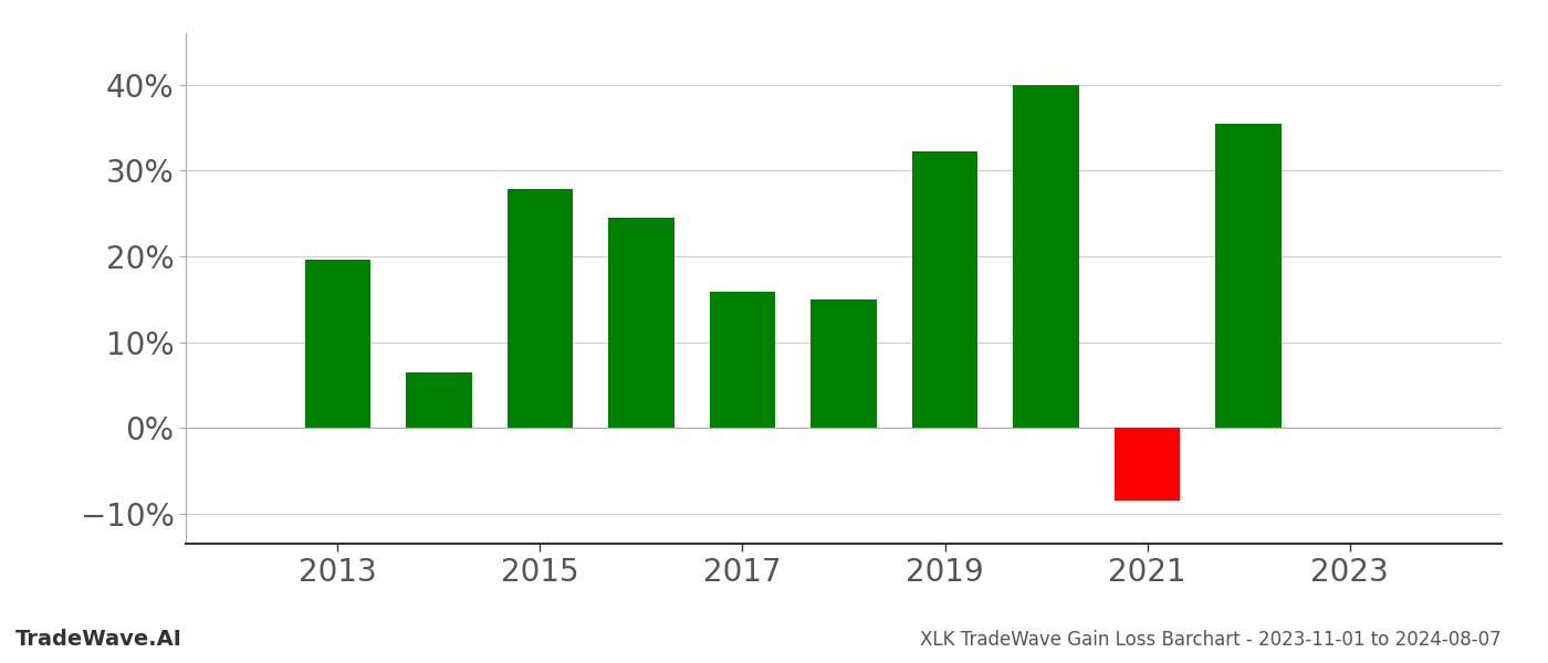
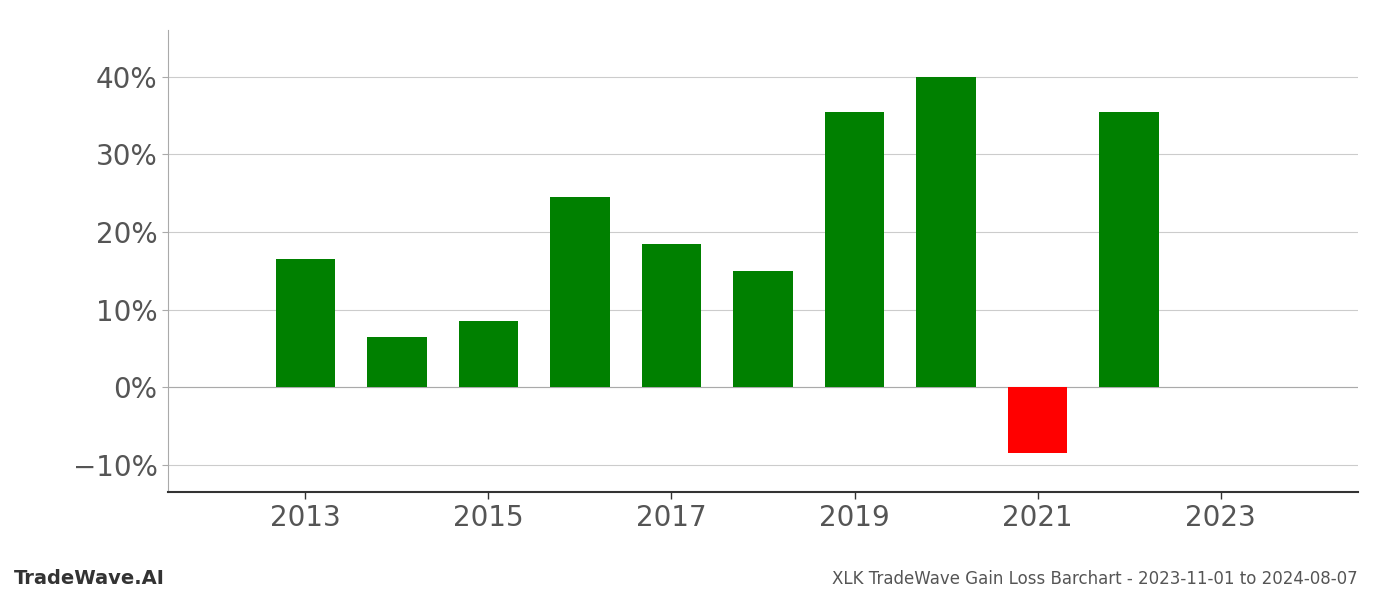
2013: 19.6% -> 16.5%
2015: 27.8% -> 8.5%
2017: 15.8% -> 18.5%
2019: 32.2% -> 35.5%
